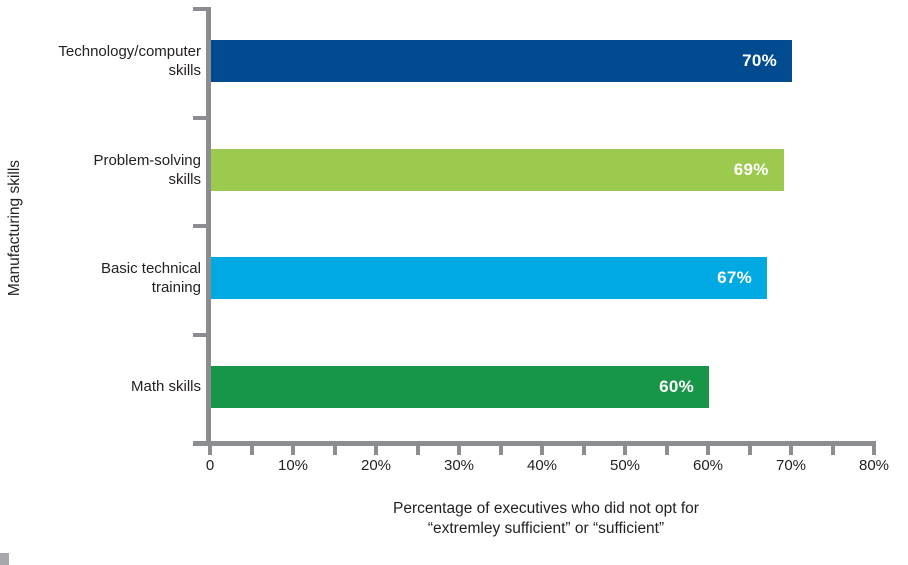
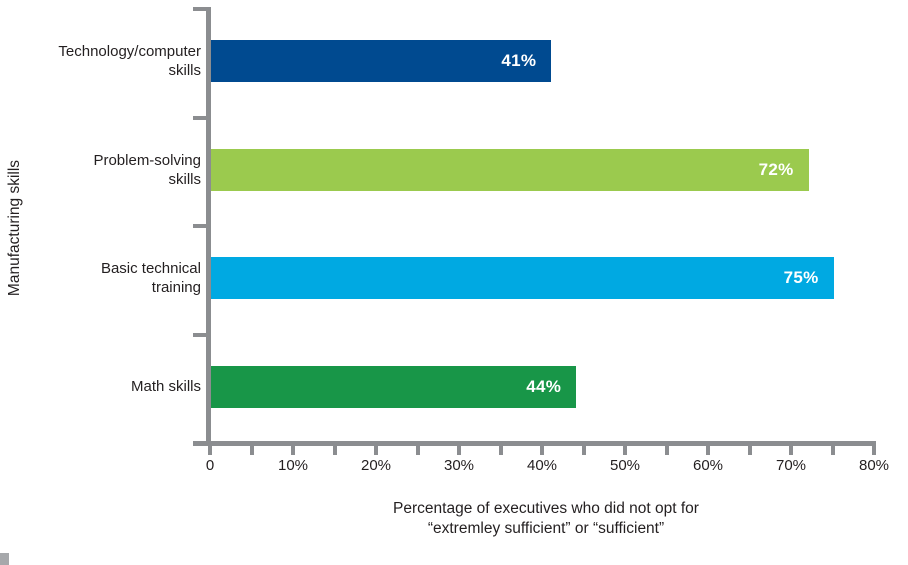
Technology/computer skills: 70% -> 41%
Problem-solving skills: 69% -> 72%
Basic technical training: 67% -> 75%
Math skills: 60% -> 44%
